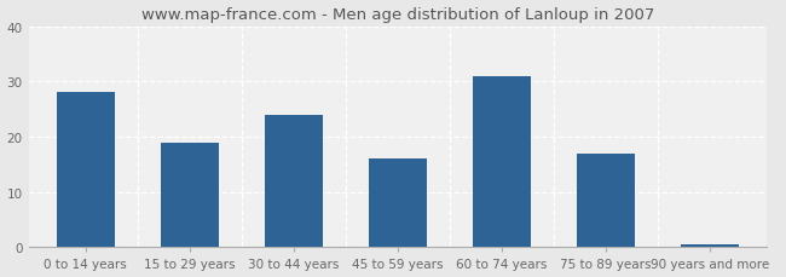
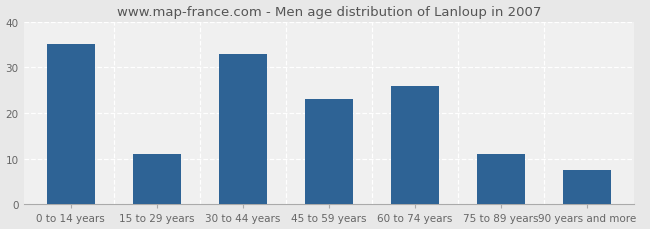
0 to 14 years: 28.0 -> 35.0
15 to 29 years: 19.0 -> 11.0
30 to 44 years: 24.0 -> 33.0
45 to 59 years: 16.0 -> 23.0
60 to 74 years: 31.0 -> 26.0
75 to 89 years: 17.0 -> 11.0
90 years and more: 0.5 -> 7.5
